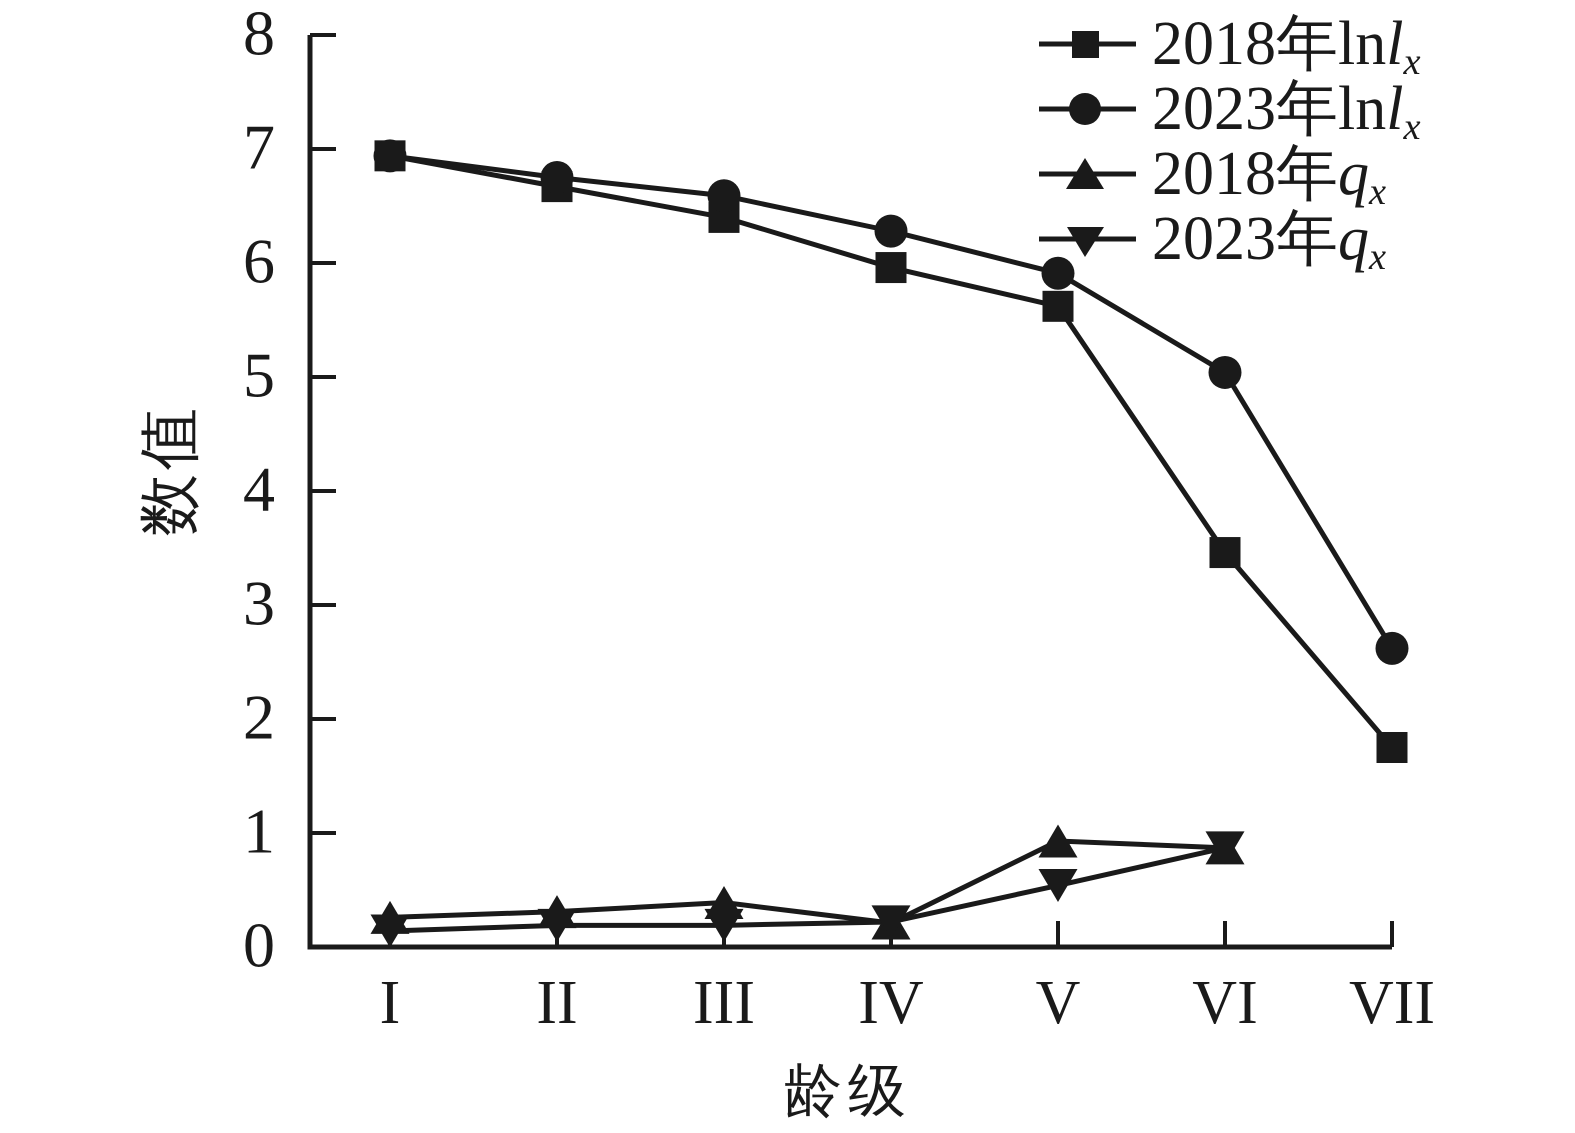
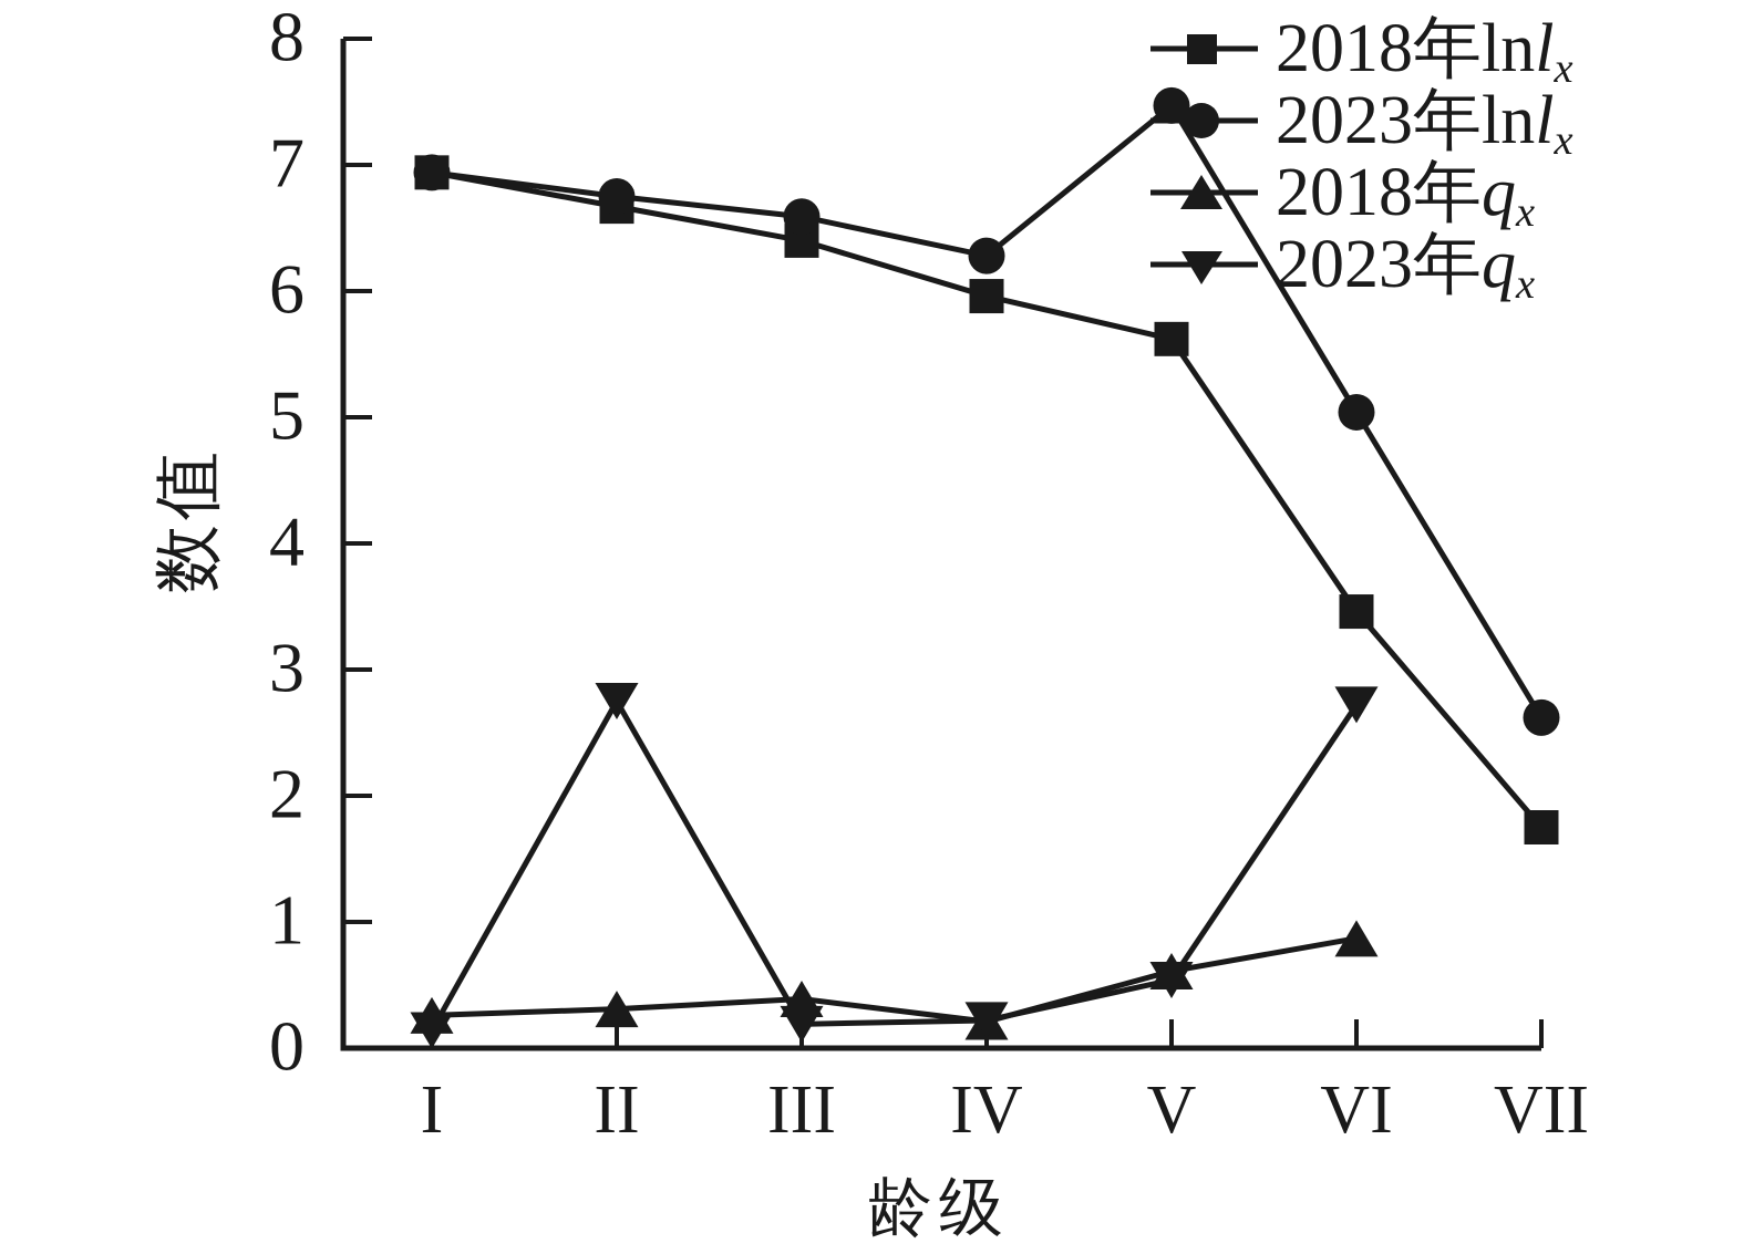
2023年qx/II: 0.19 -> 2.75
2023年lnlx/V: 5.91 -> 7.47
2018年qx/V: 0.93 -> 0.61
2023年qx/VI: 0.87 -> 2.72
